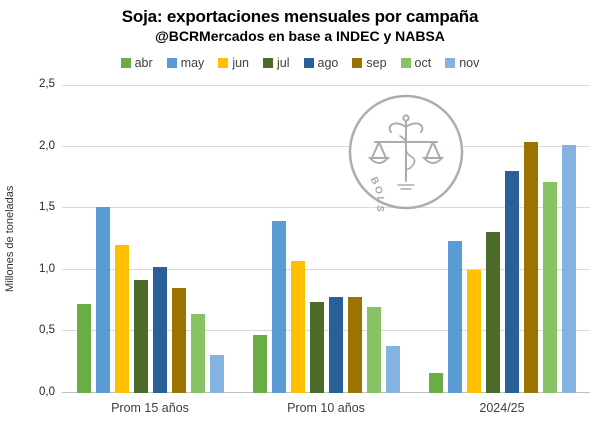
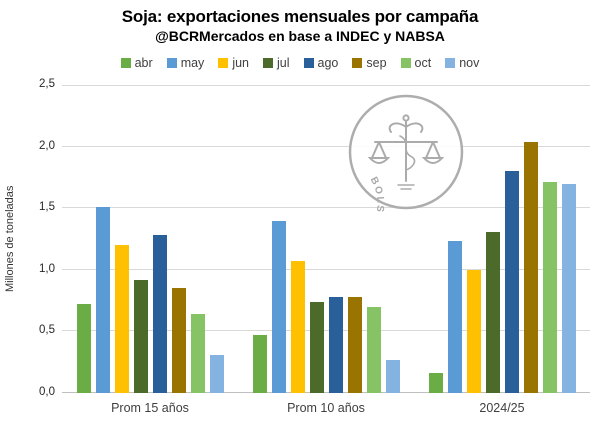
ago/Prom 15 años: 1,02 -> 1,28
nov/Prom 10 años: 0,38 -> 0,27
nov/2024/25: 2,01 -> 1,70
